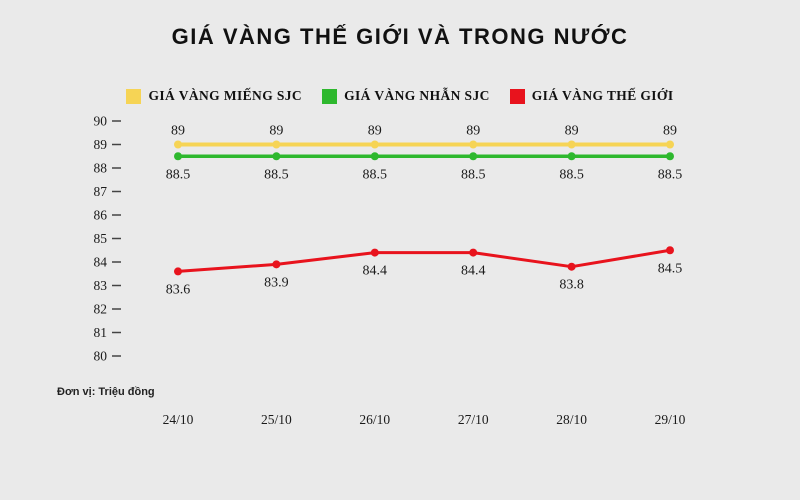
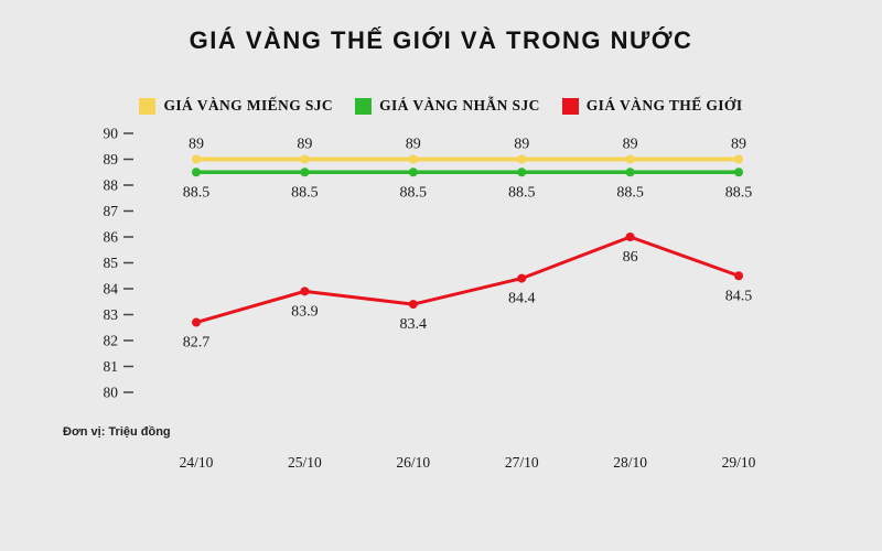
GIÁ VÀNG THẾ GIỚI/24/10: 83.6 -> 82.7
GIÁ VÀNG THẾ GIỚI/26/10: 84.4 -> 83.4
GIÁ VÀNG THẾ GIỚI/28/10: 83.8 -> 86
